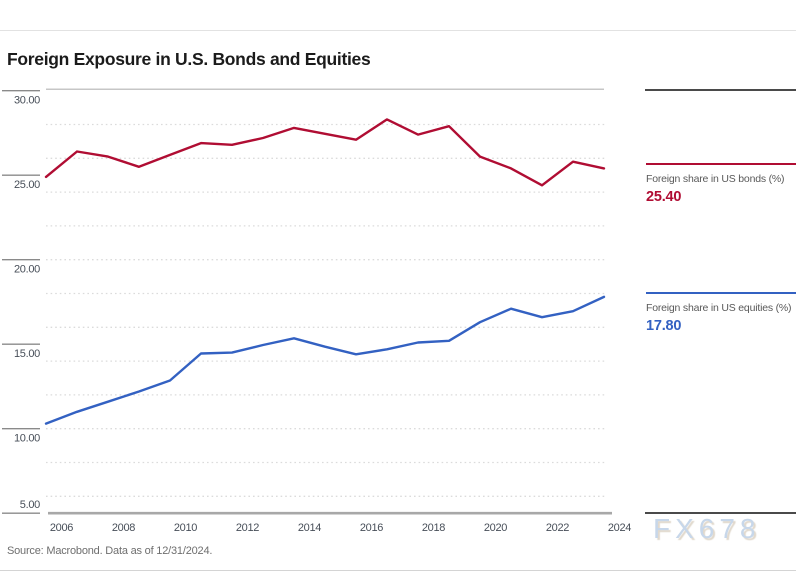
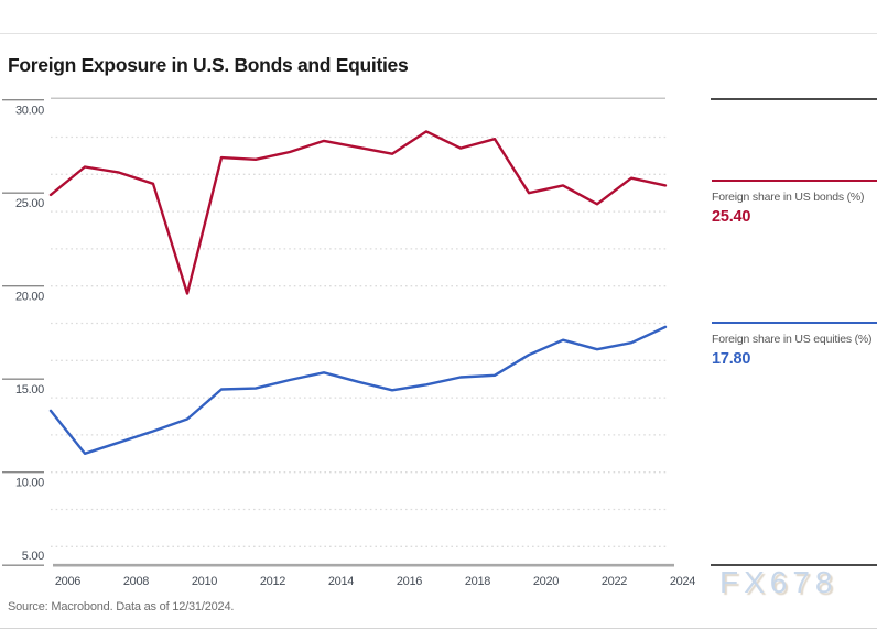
Foreign share in US equities (%)/2006: 10.3 -> 13.3
Foreign share in US bonds (%)/2010: 26.2 -> 19.6
Foreign share in US bonds (%)/2020: 26.1 -> 25.0
